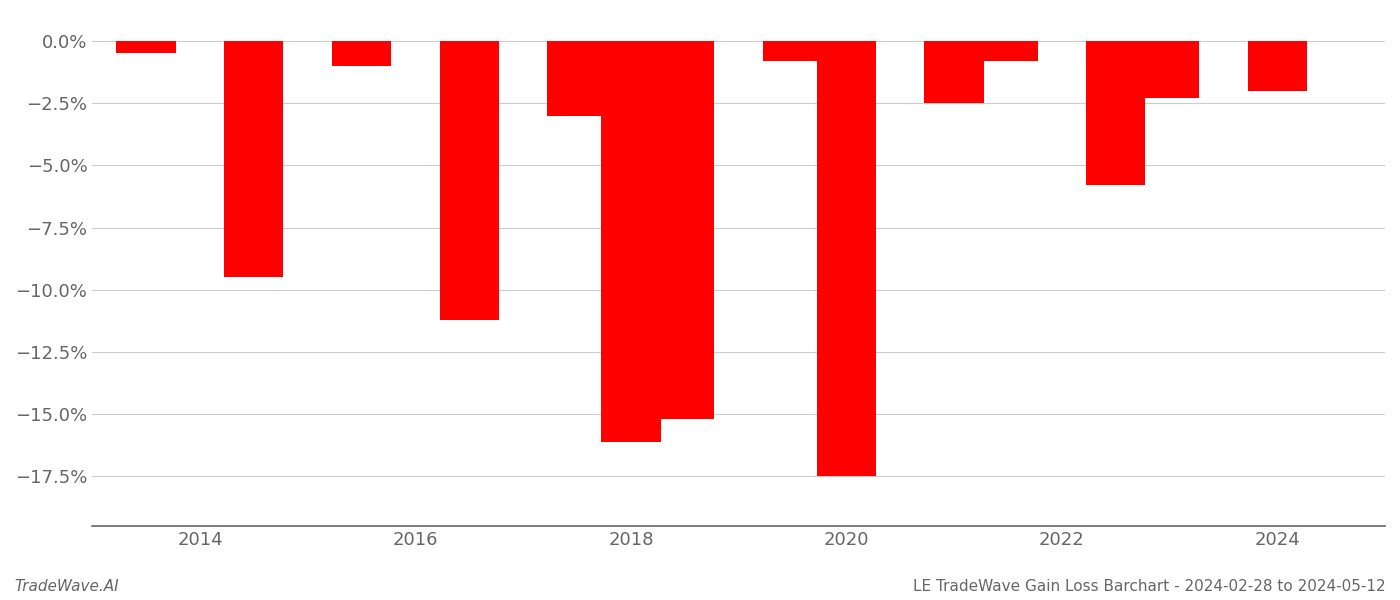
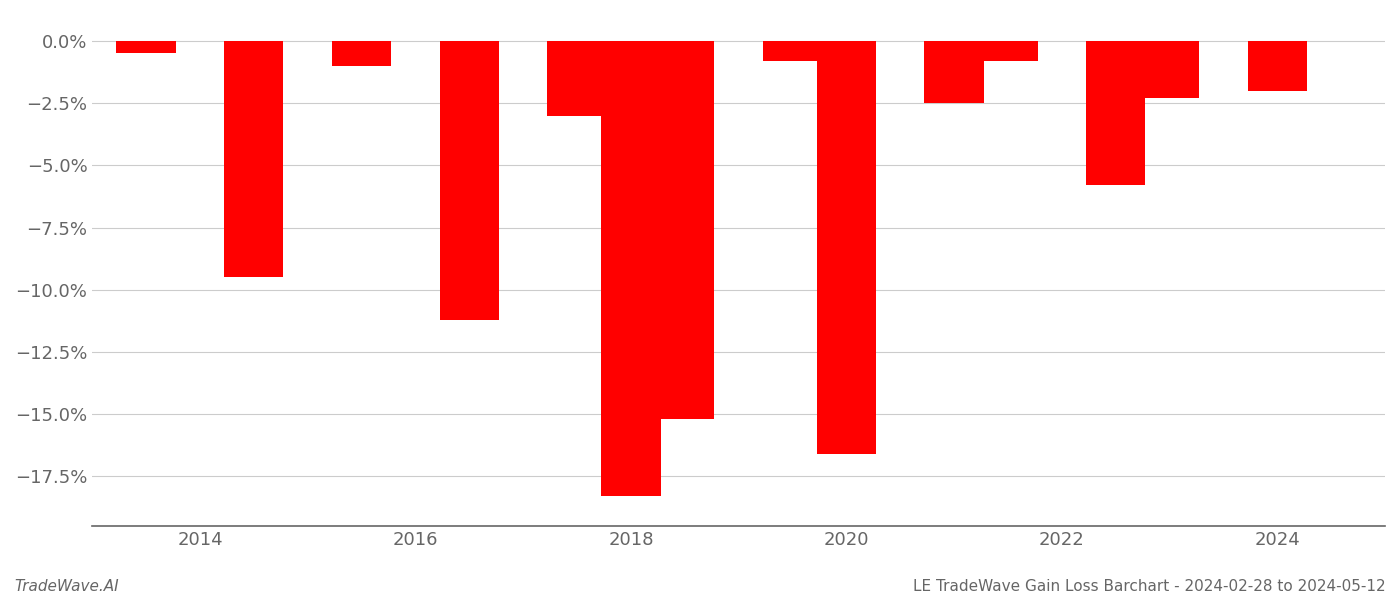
2018: -16.1% -> -18.3%
2020: -17.5% -> -16.6%
